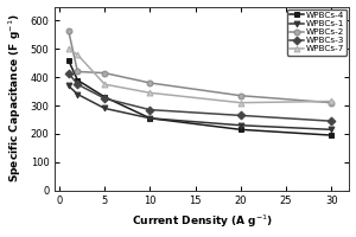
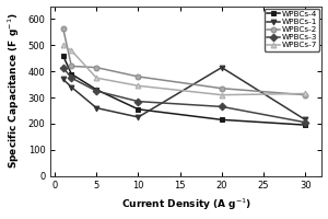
WPBCs-1/5: 290 -> 260
WPBCs-1/10: 255 -> 225
WPBCs-1/20: 230 -> 415
WPBCs-3/30: 245 -> 205
